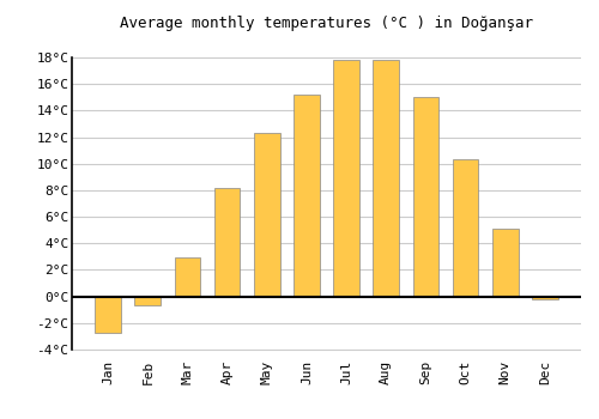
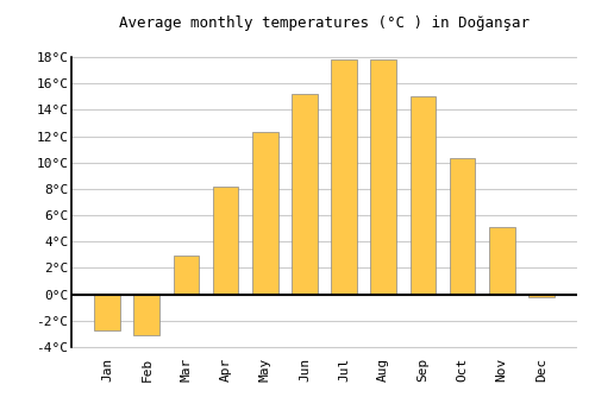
Feb: -0.7°C -> -3.1°C
